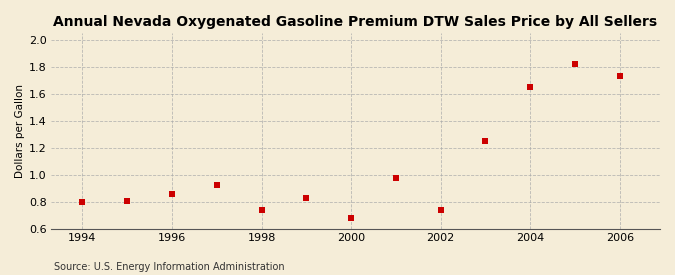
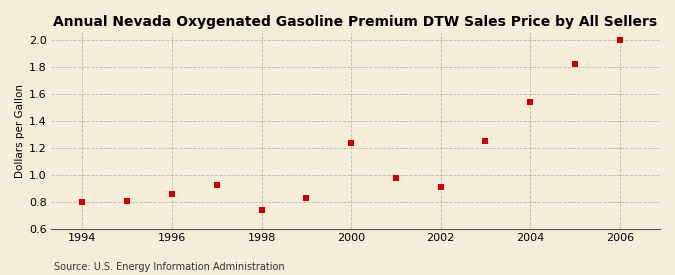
2000: 0.68 -> 1.24
2002: 0.74 -> 0.91
2004: 1.65 -> 1.54
2006: 1.73 -> 2.00
